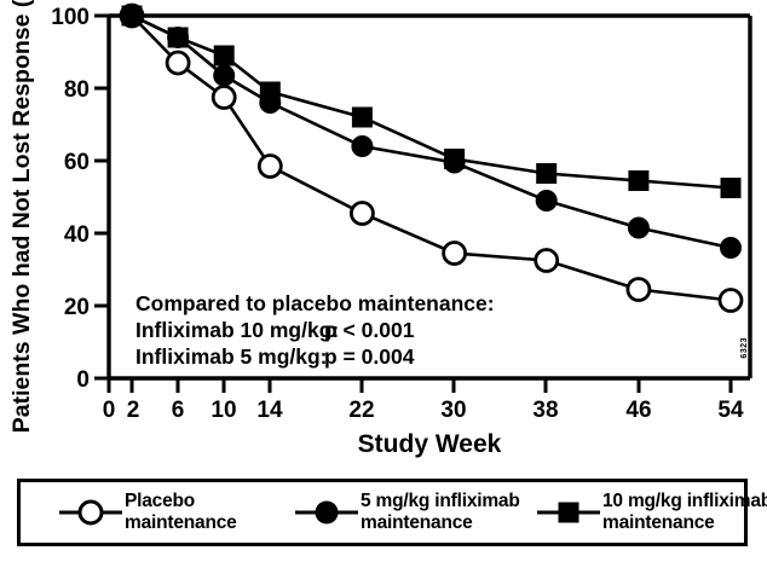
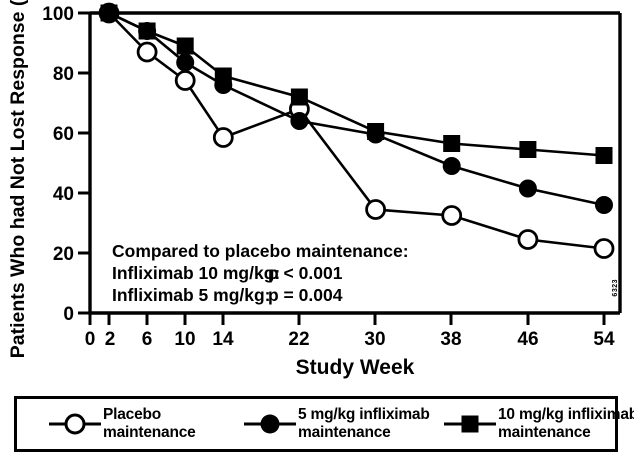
Placebo maintenance/22: 46 -> 68
